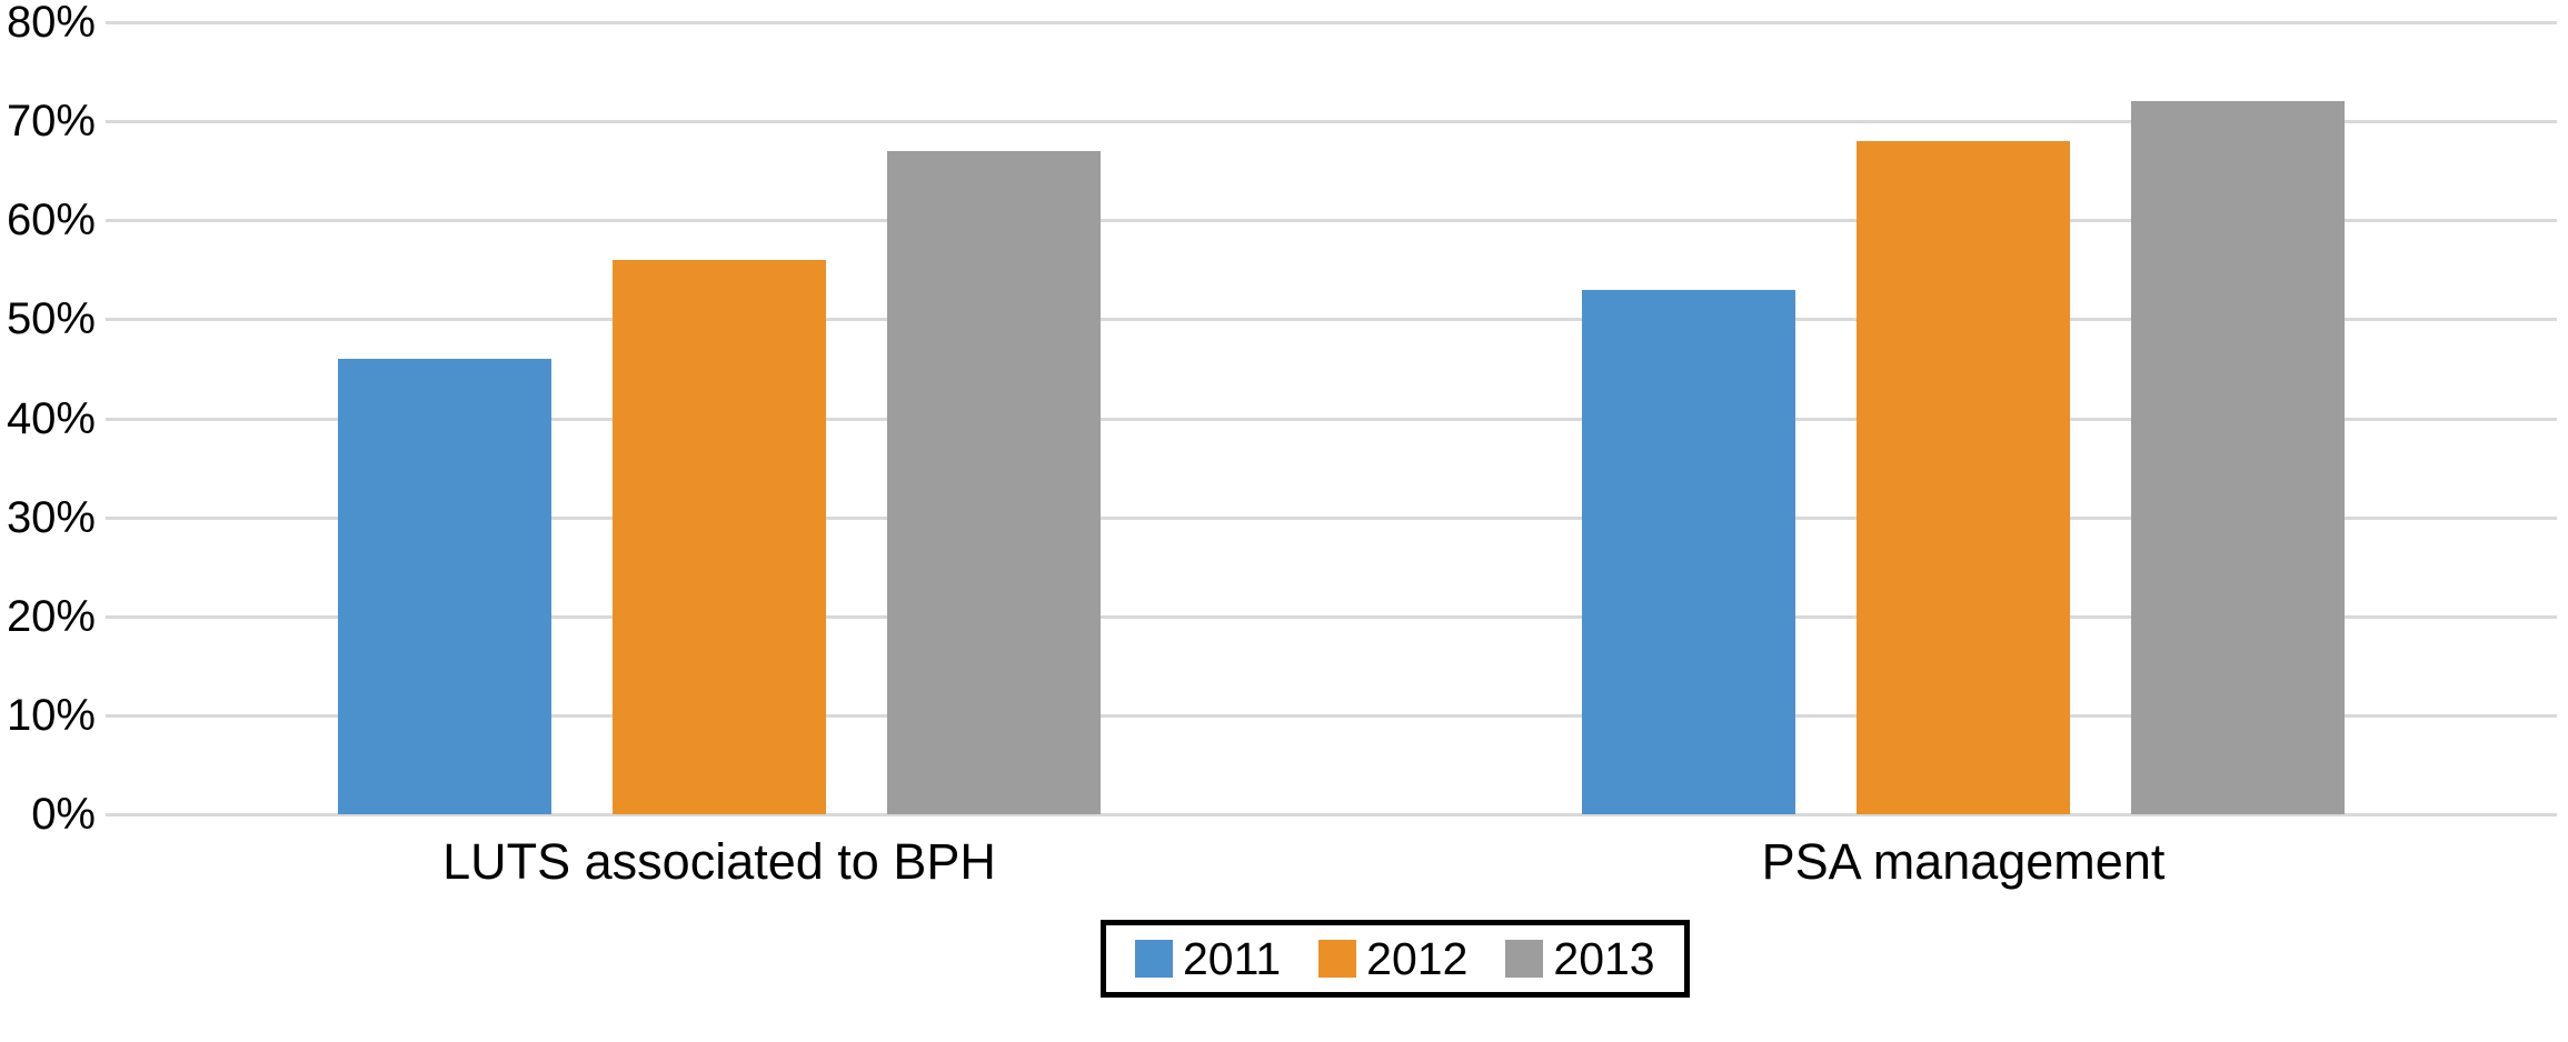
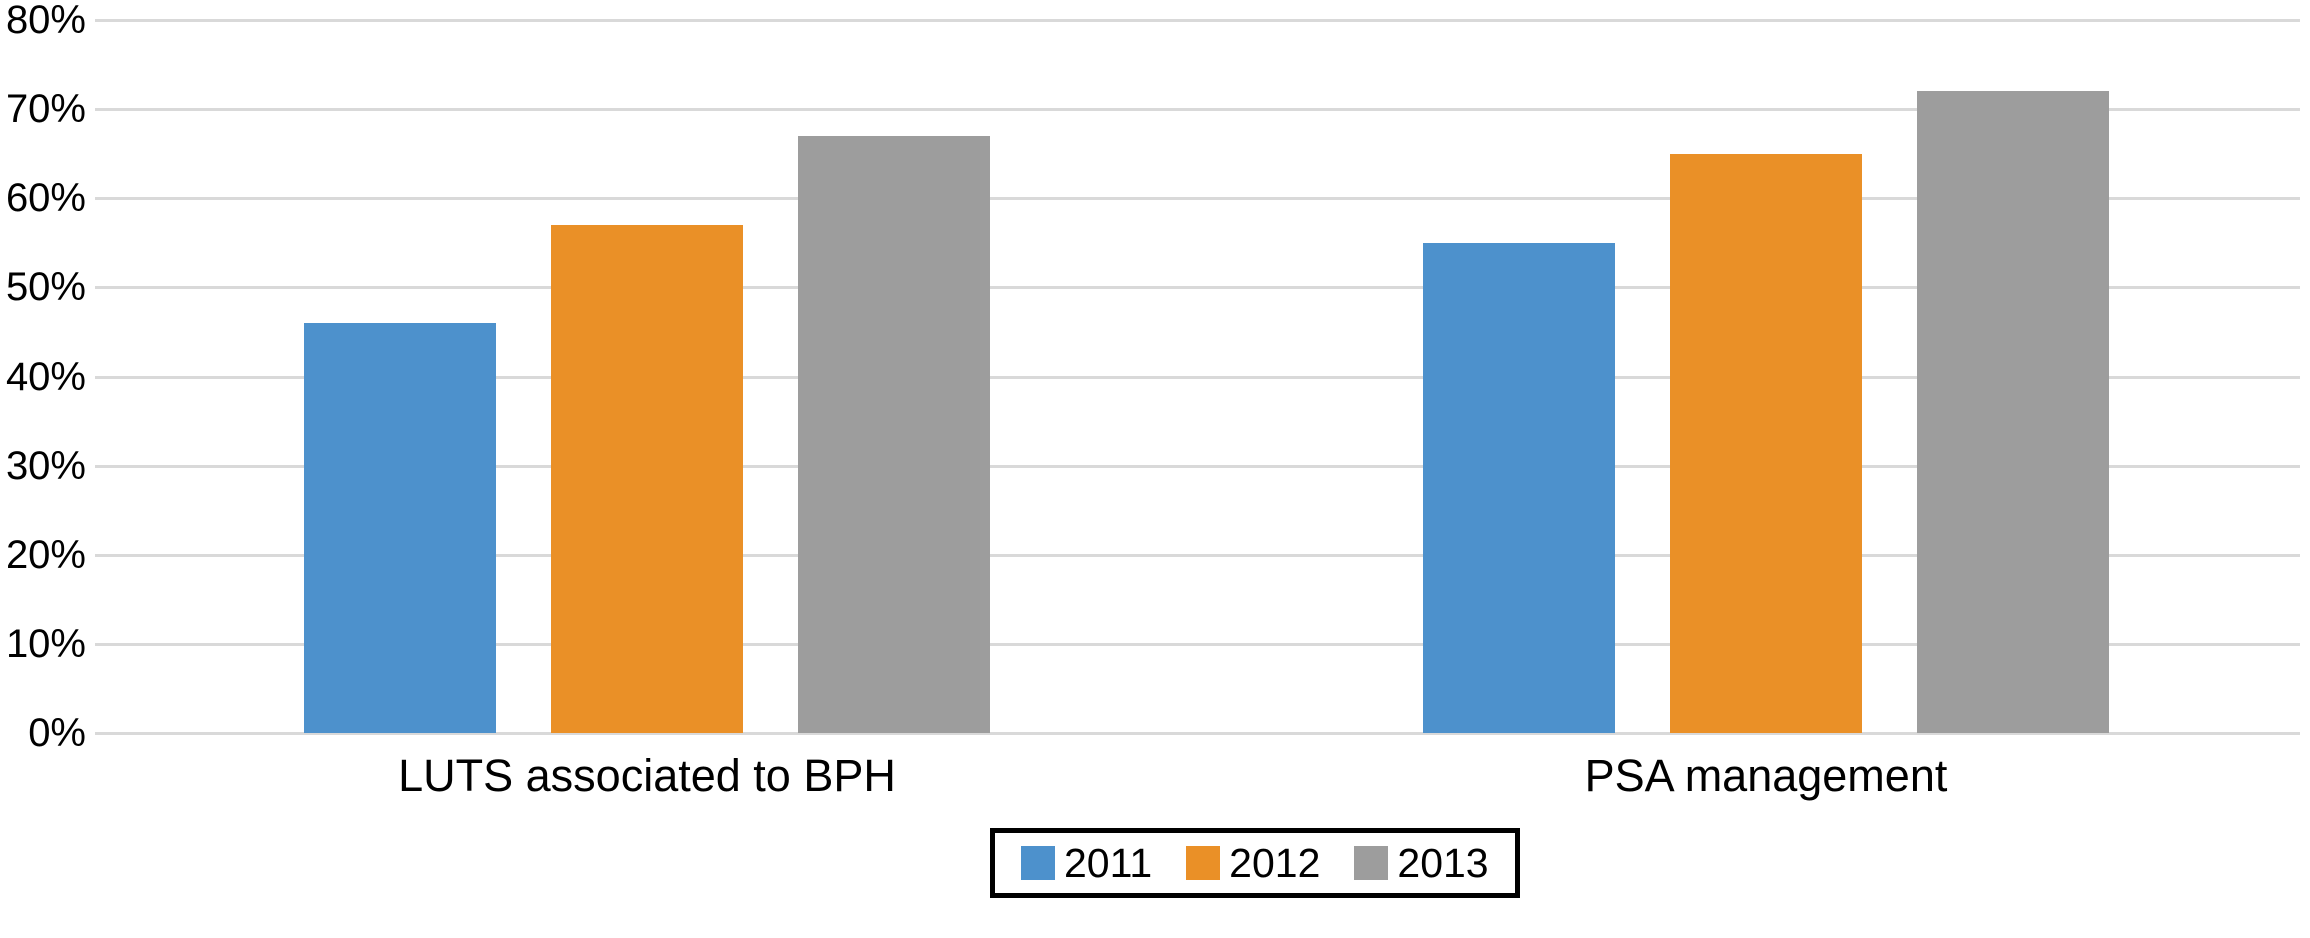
2012/LUTS associated to BPH: 56% -> 57%
2011/PSA management: 53% -> 55%
2012/PSA management: 68% -> 65%
